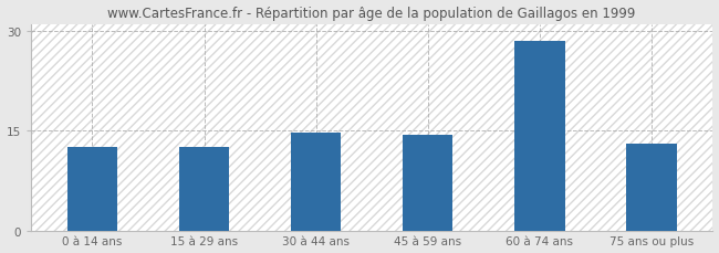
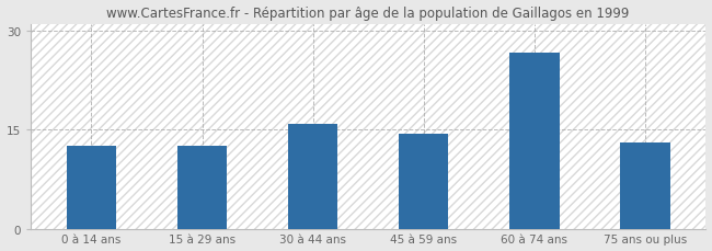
30 à 44 ans: 14.7 -> 15.8
60 à 74 ans: 28.4 -> 26.6
